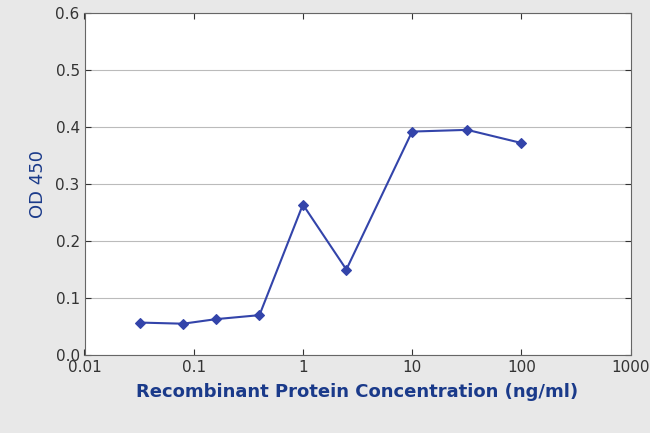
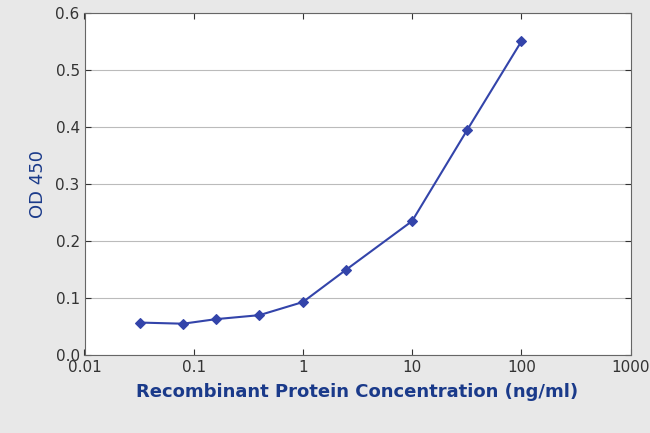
1: 0.264 -> 0.093
10: 0.392 -> 0.235
100: 0.372 -> 0.550
